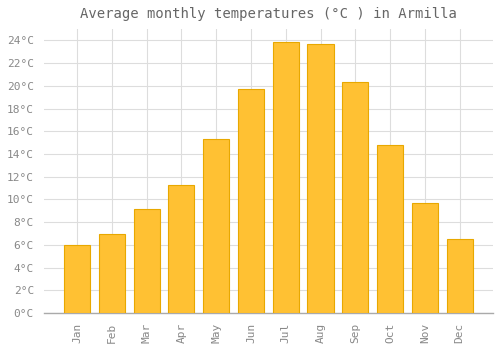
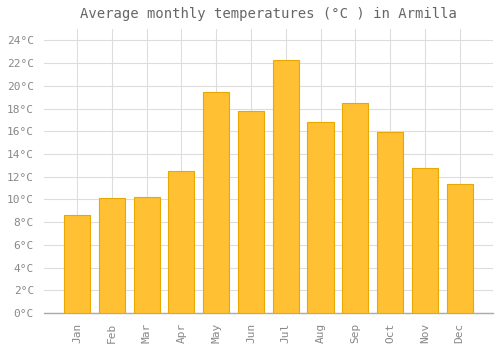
Jan: 6.0°C -> 8.6°C
Feb: 7.0°C -> 10.1°C
Mar: 9.2°C -> 10.2°C
Apr: 11.3°C -> 12.5°C
May: 15.3°C -> 19.5°C
Jun: 19.7°C -> 17.8°C
Jul: 23.9°C -> 22.3°C
Aug: 23.7°C -> 16.8°C
Sep: 20.3°C -> 18.5°C
Oct: 14.8°C -> 15.9°C
Nov: 9.7°C -> 12.8°C
Dec: 6.5°C -> 11.4°C
